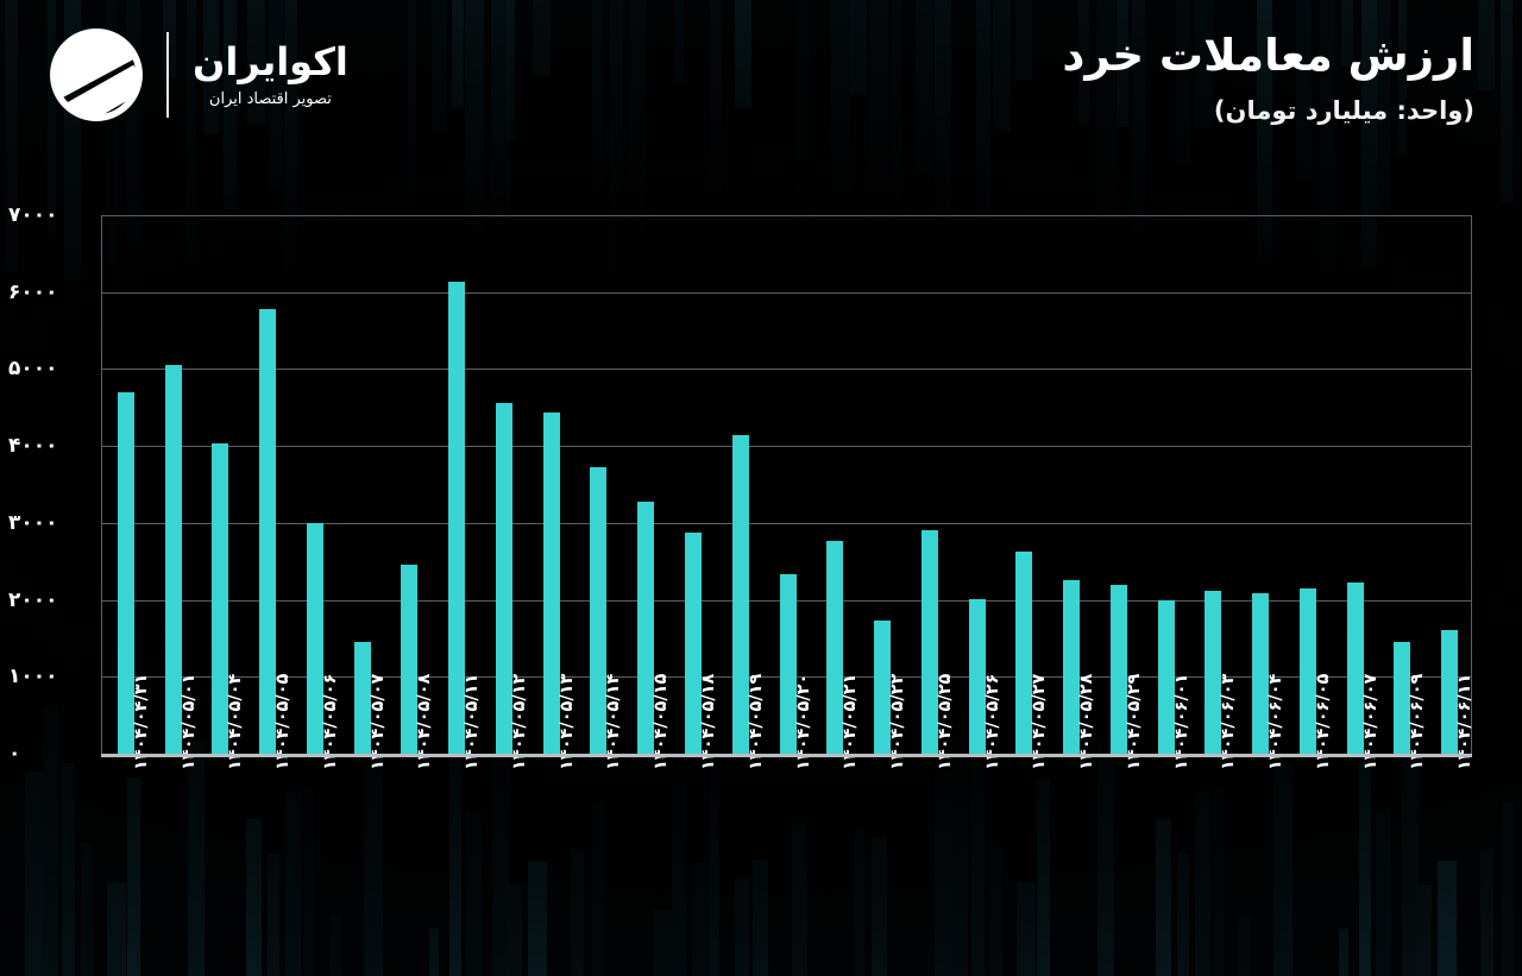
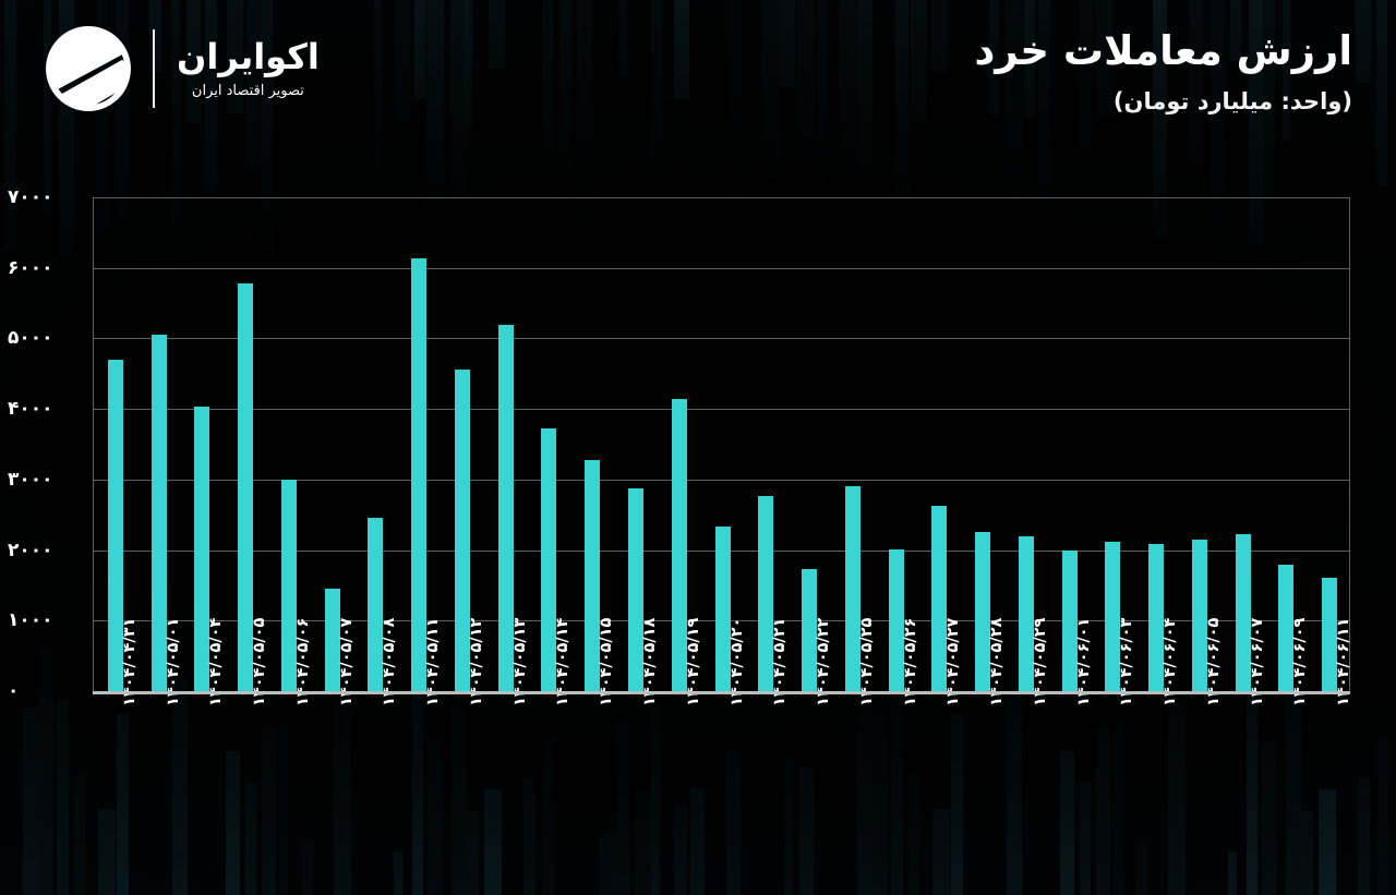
۱۴۰۴/۰۵/۱۳: 4400 -> 5200
۱۴۰۴/۰۶/۰۹: 1400 -> 1800
